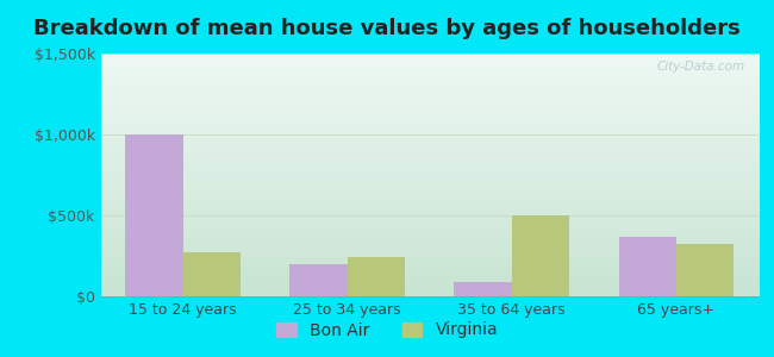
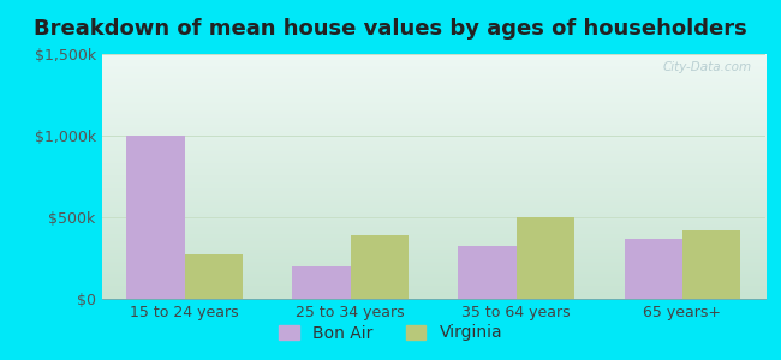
Virginia/25 to 34 years: $240k -> $390k
Bon Air/35 to 64 years: $90k -> $320k
Virginia/65 years+: $320k -> $420k
